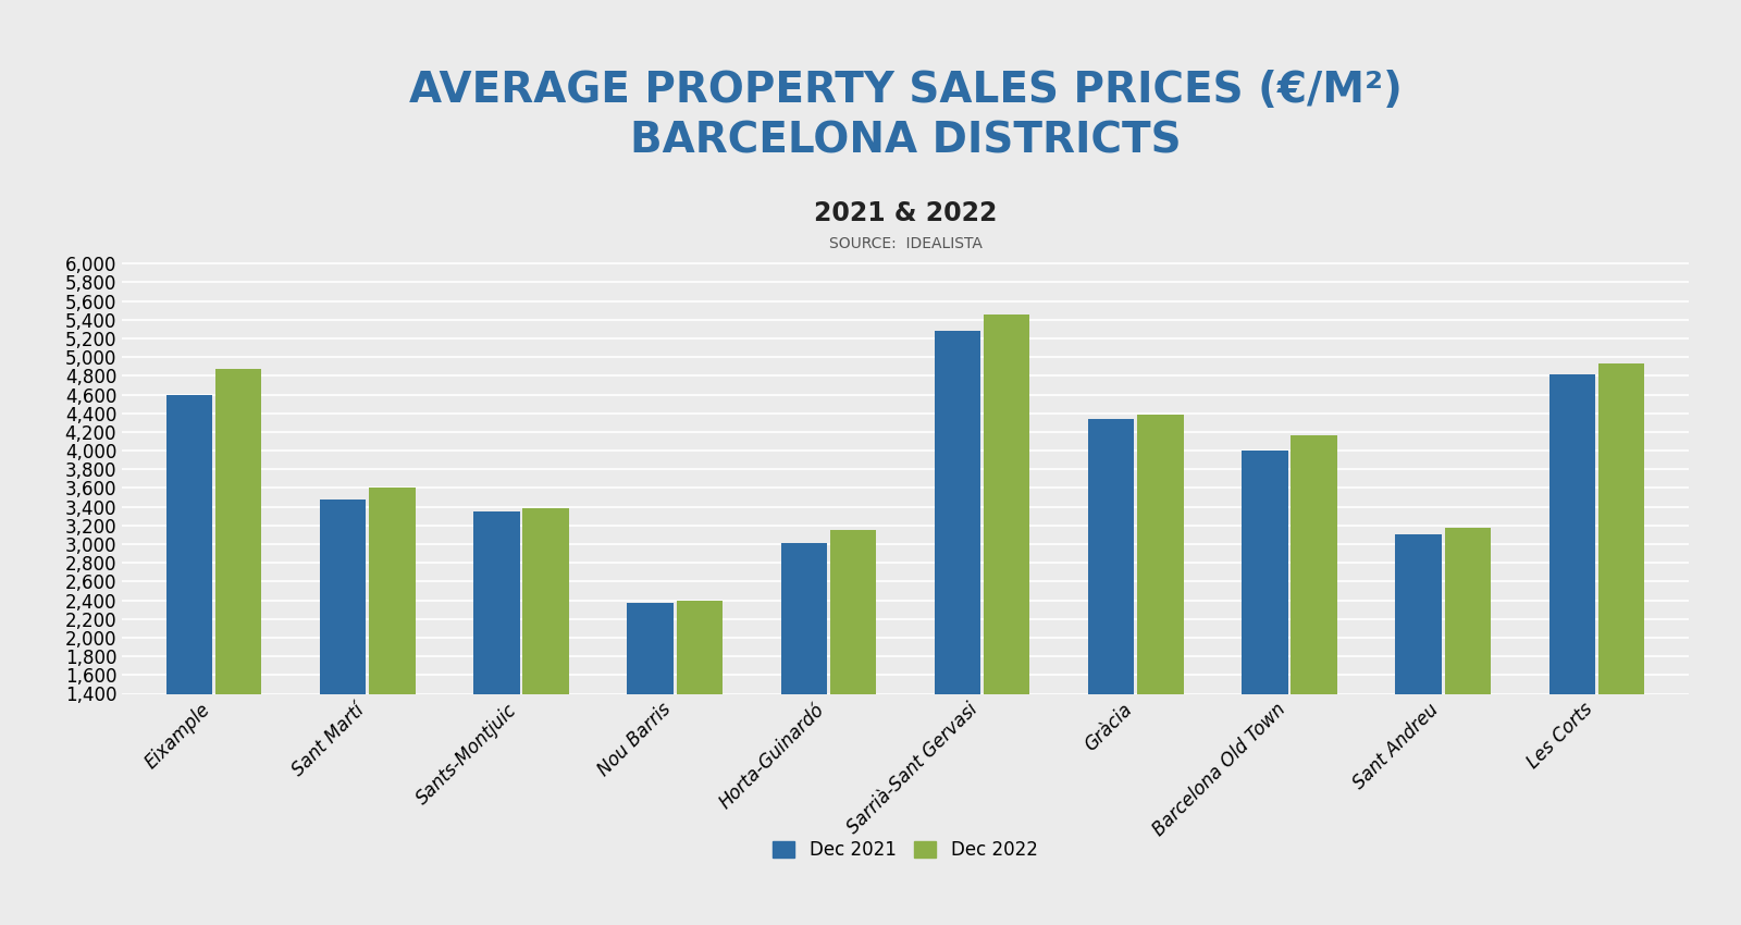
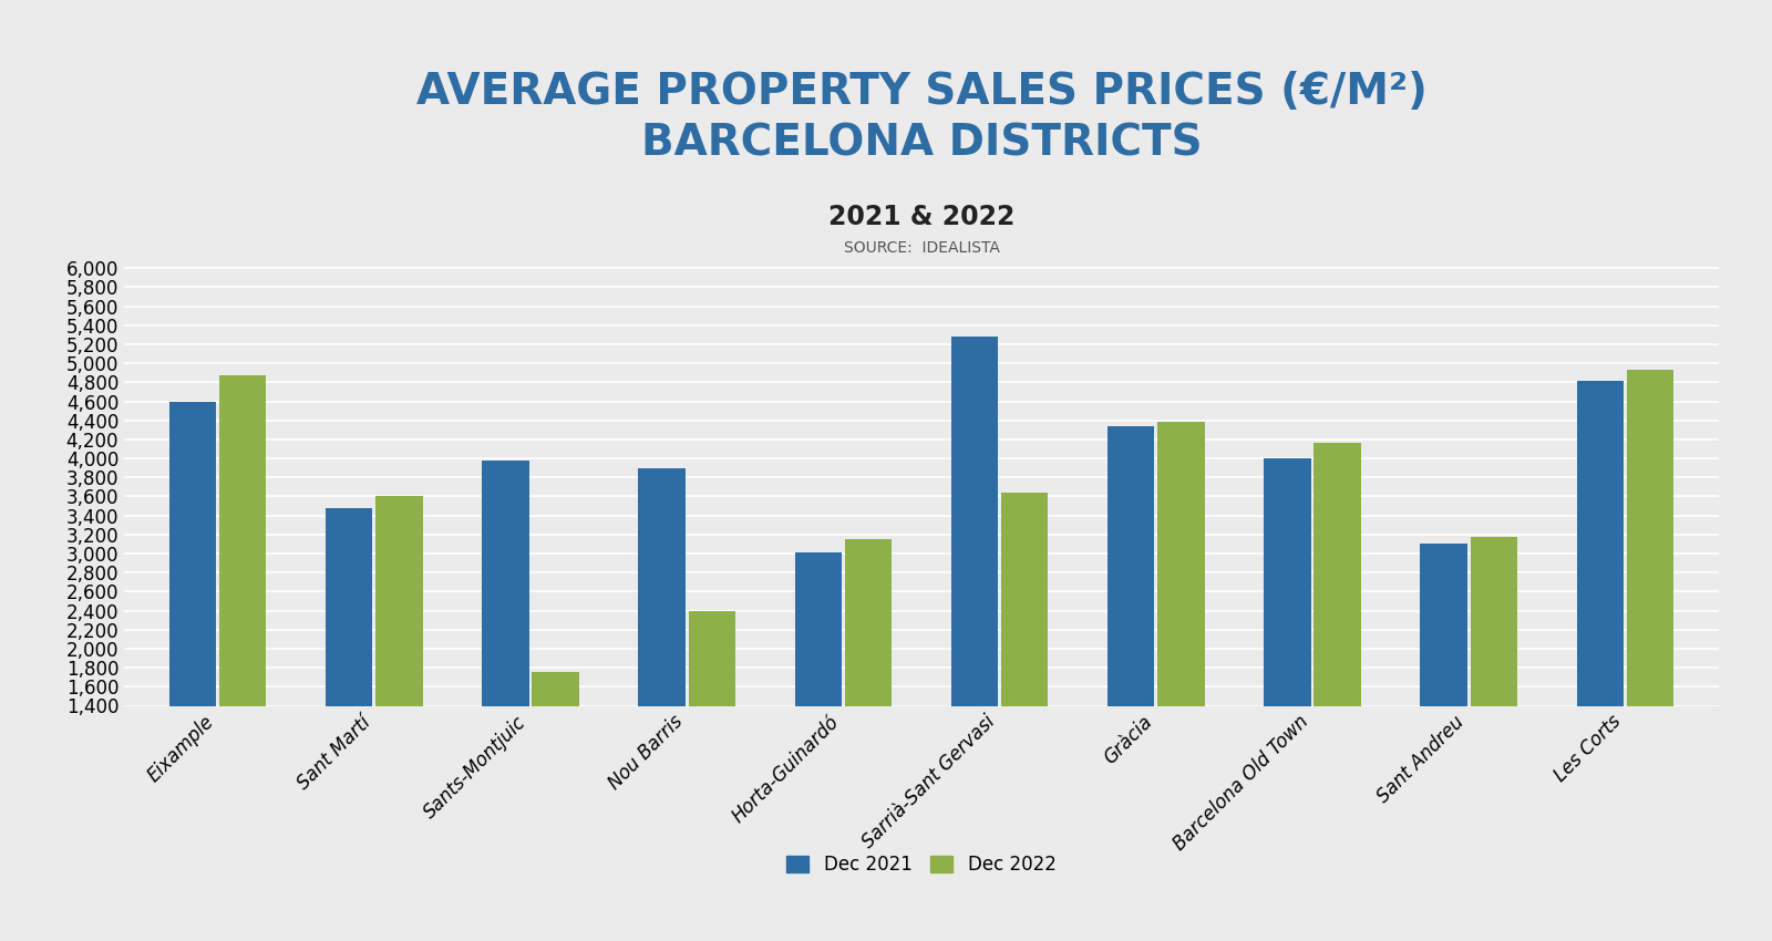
Dec 2021/Sants-Montjuic: 3,350 -> 3,980
Dec 2022/Sants-Montjuic: 3,390 -> 1,760
Dec 2021/Nou Barris: 2,370 -> 3,900
Dec 2022/Sarrià-Sant Gervasi: 5,460 -> 3,640
